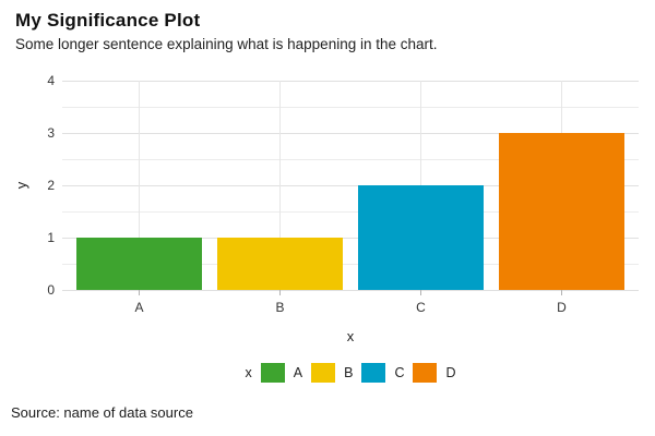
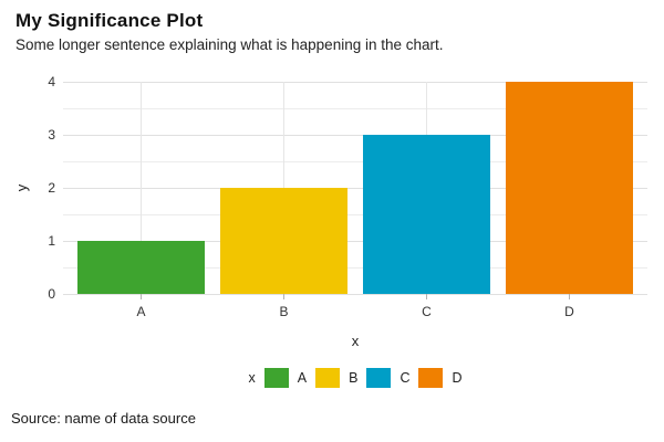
B: 1 -> 2
C: 2 -> 3
D: 3 -> 4
